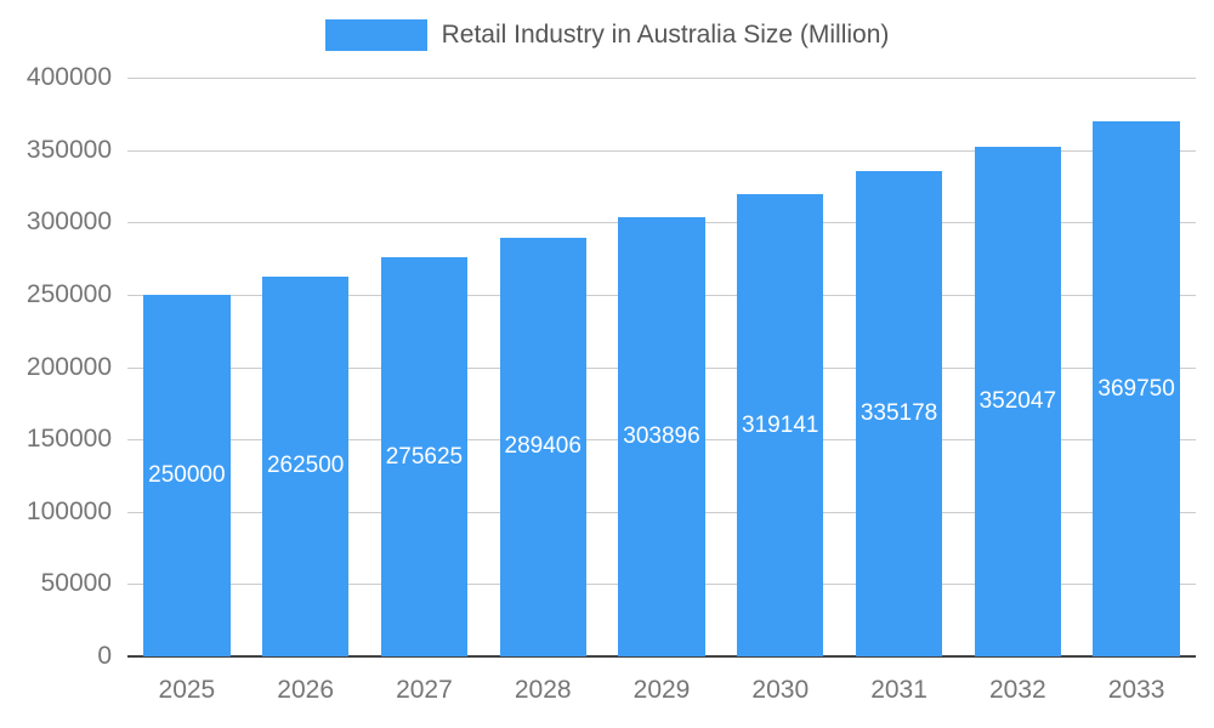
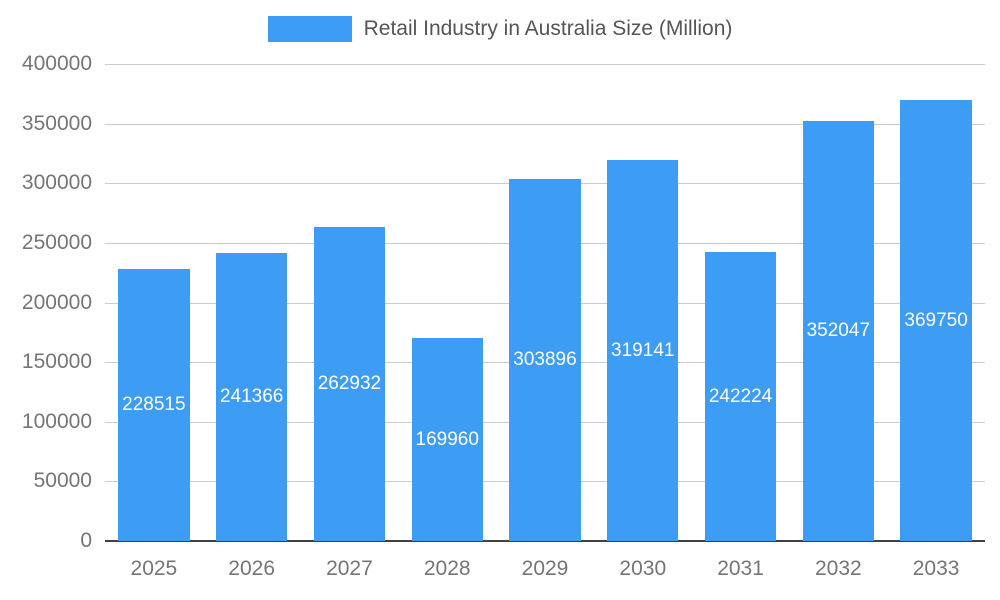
2025: 250000 -> 228515
2026: 262500 -> 241366
2027: 275625 -> 262932
2028: 289406 -> 169960
2031: 335178 -> 242224
